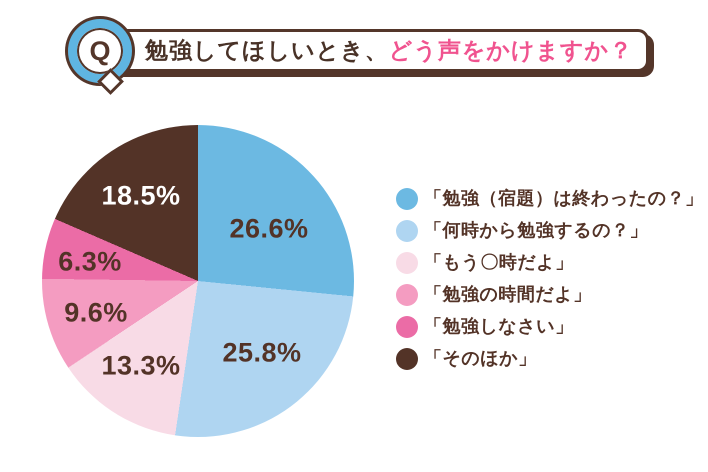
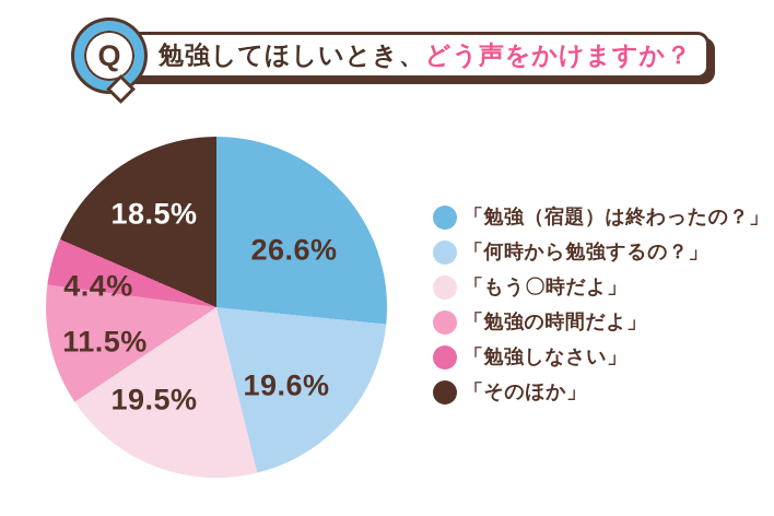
「何時から勉強するの？」: 25.8% -> 19.6%
「もう〇時だよ」: 13.3% -> 19.5%
「勉強の時間だよ」: 9.6% -> 11.5%
「勉強しなさい」: 6.3% -> 4.4%
